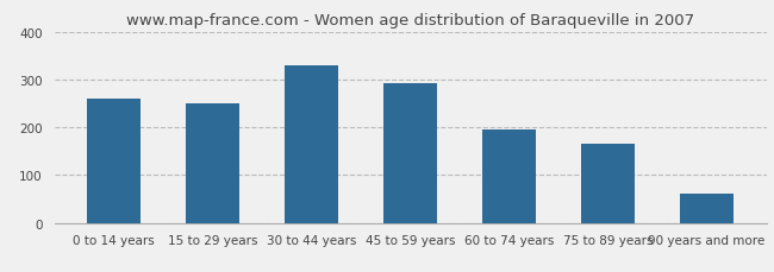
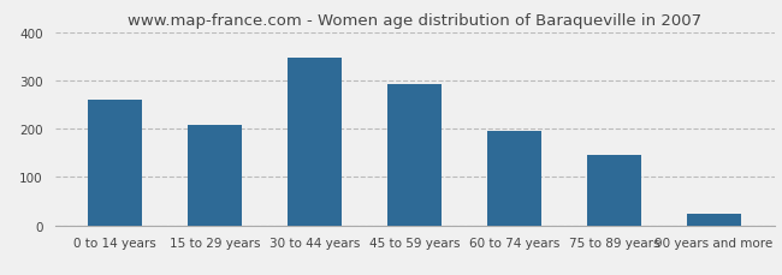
15 to 29 years: 250 -> 208
30 to 44 years: 330 -> 346
75 to 89 years: 165 -> 146
90 years and more: 60 -> 25
